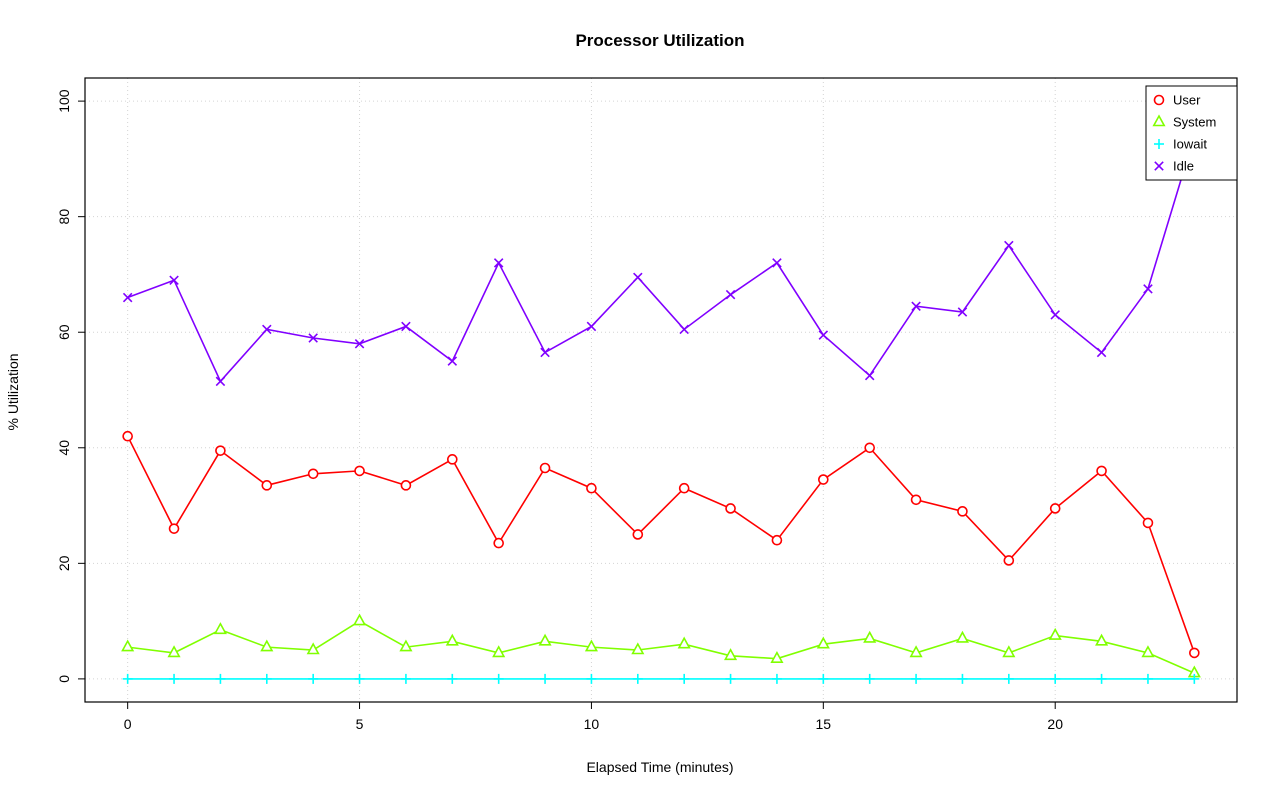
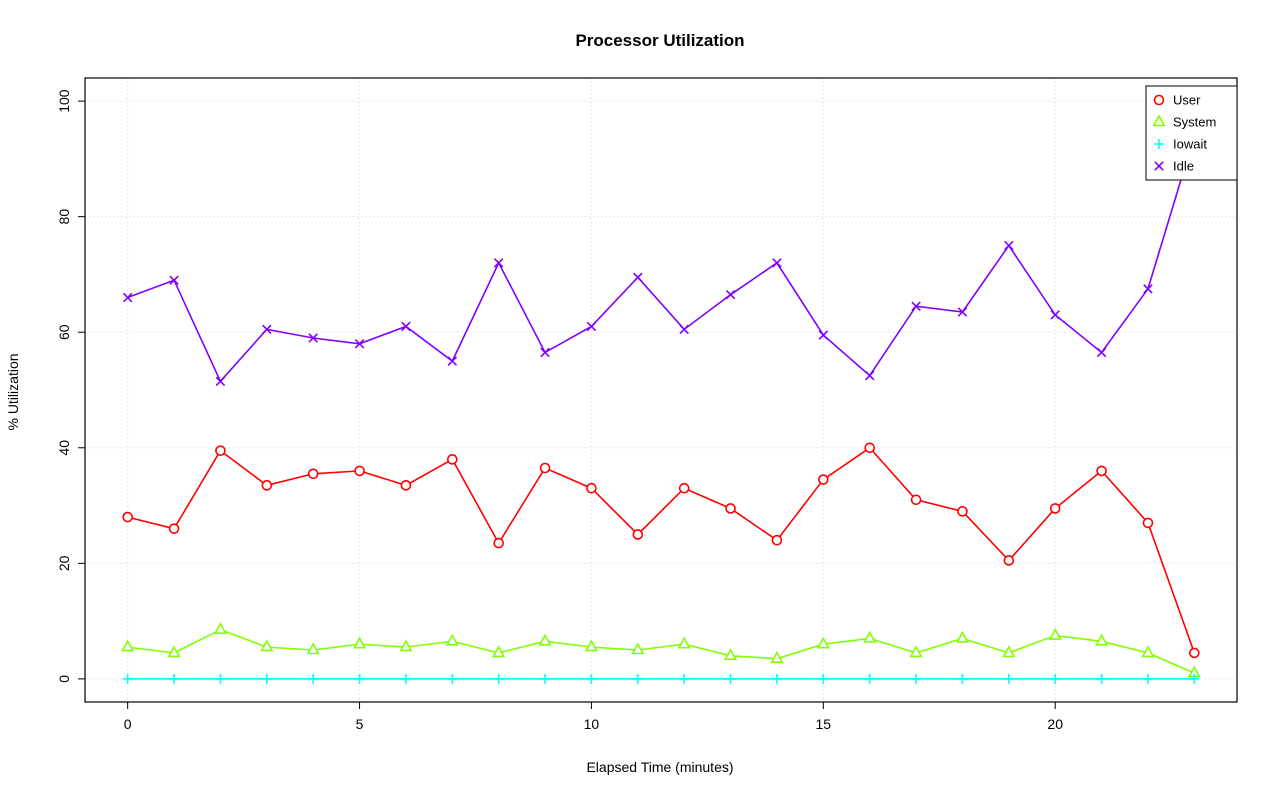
User/0: 42 -> 28
System/5: 10 -> 6
